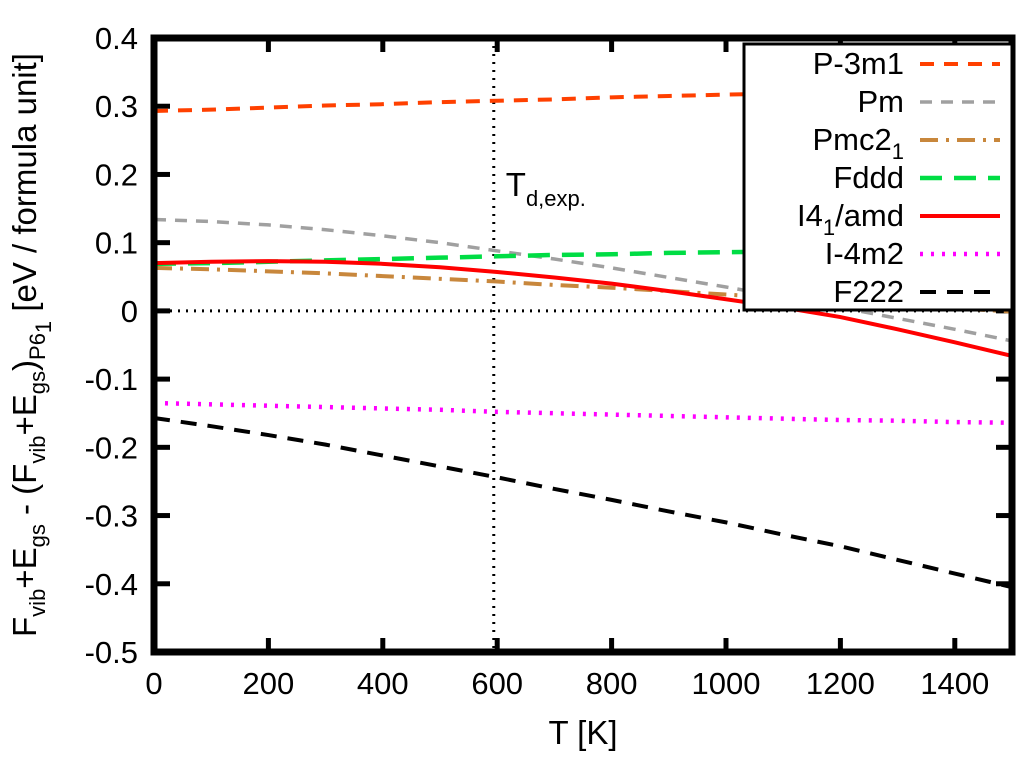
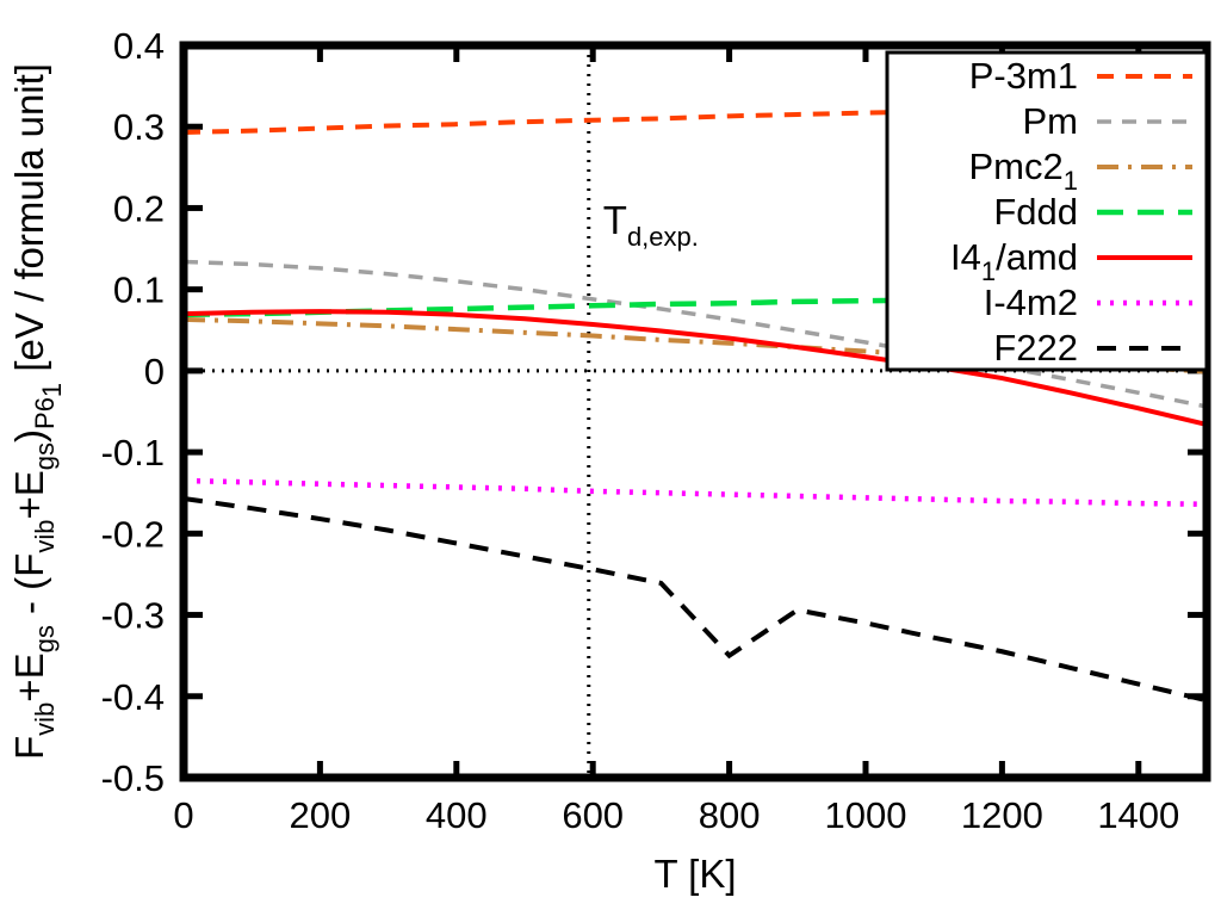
F222/800: -0.28 -> -0.35
P-3m1/1200: 0.32 -> 0.01
